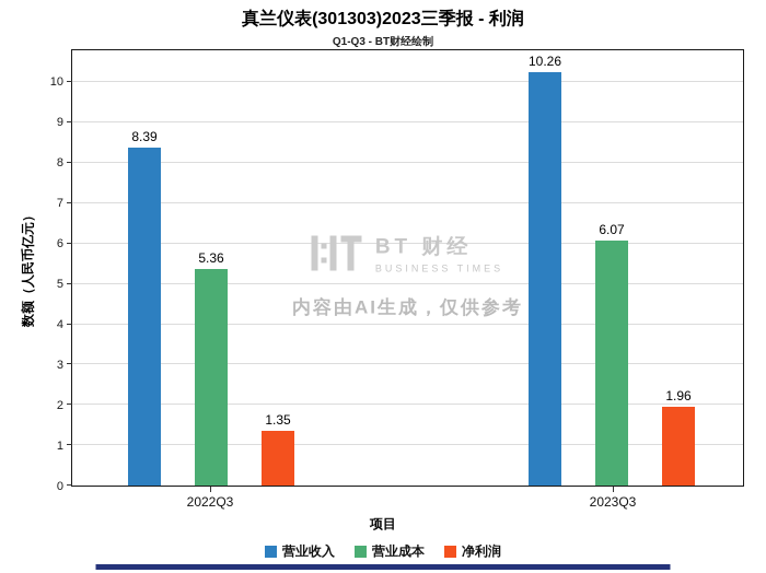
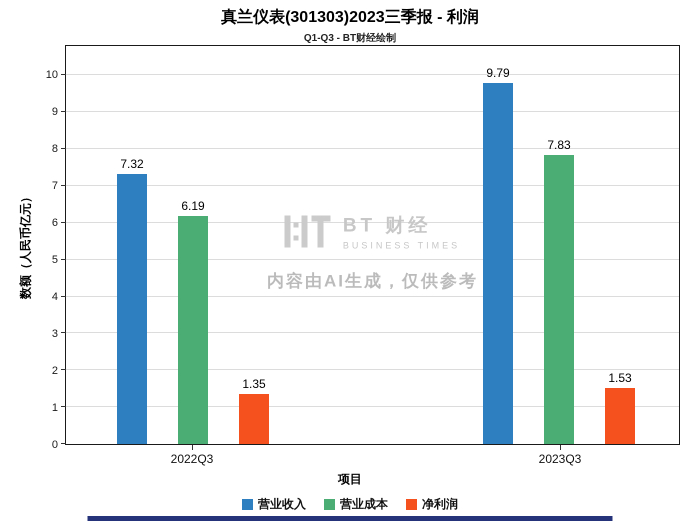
营业收入/2022Q3: 8.39 -> 7.32
营业成本/2022Q3: 5.36 -> 6.19
营业收入/2023Q3: 10.26 -> 9.79
营业成本/2023Q3: 6.07 -> 7.83
净利润/2023Q3: 1.96 -> 1.53
